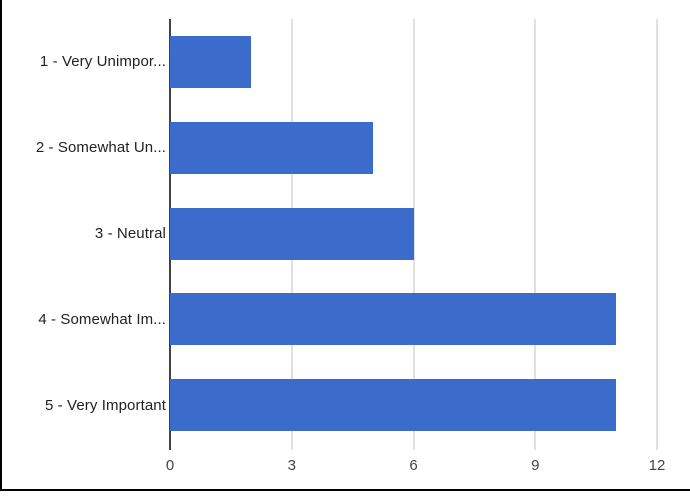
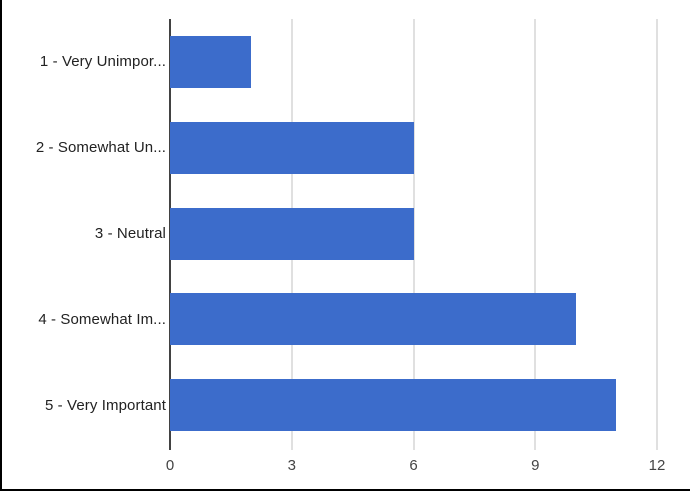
2 - Somewhat Un...: 5 -> 6
4 - Somewhat Im...: 11 -> 10
